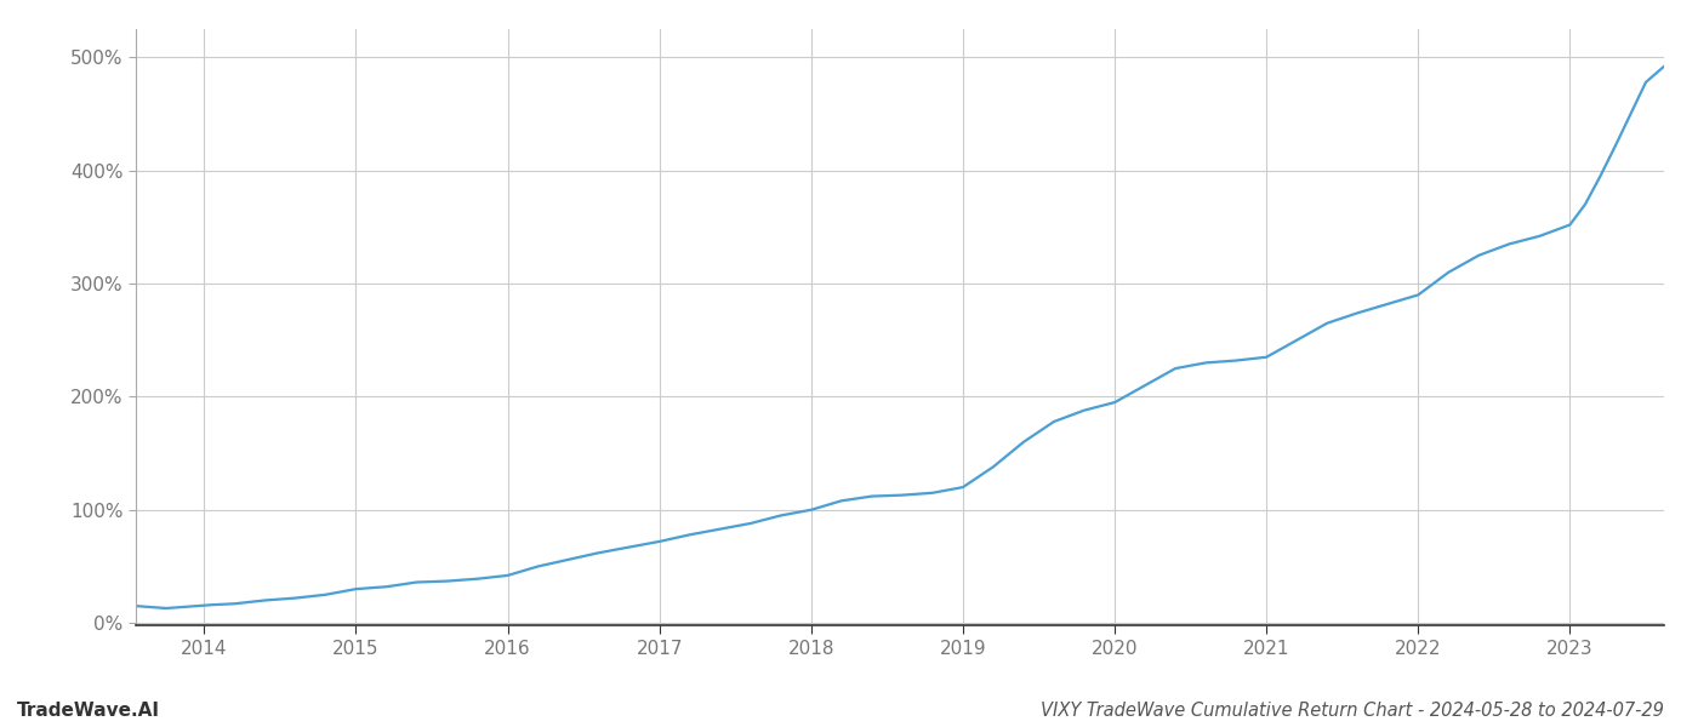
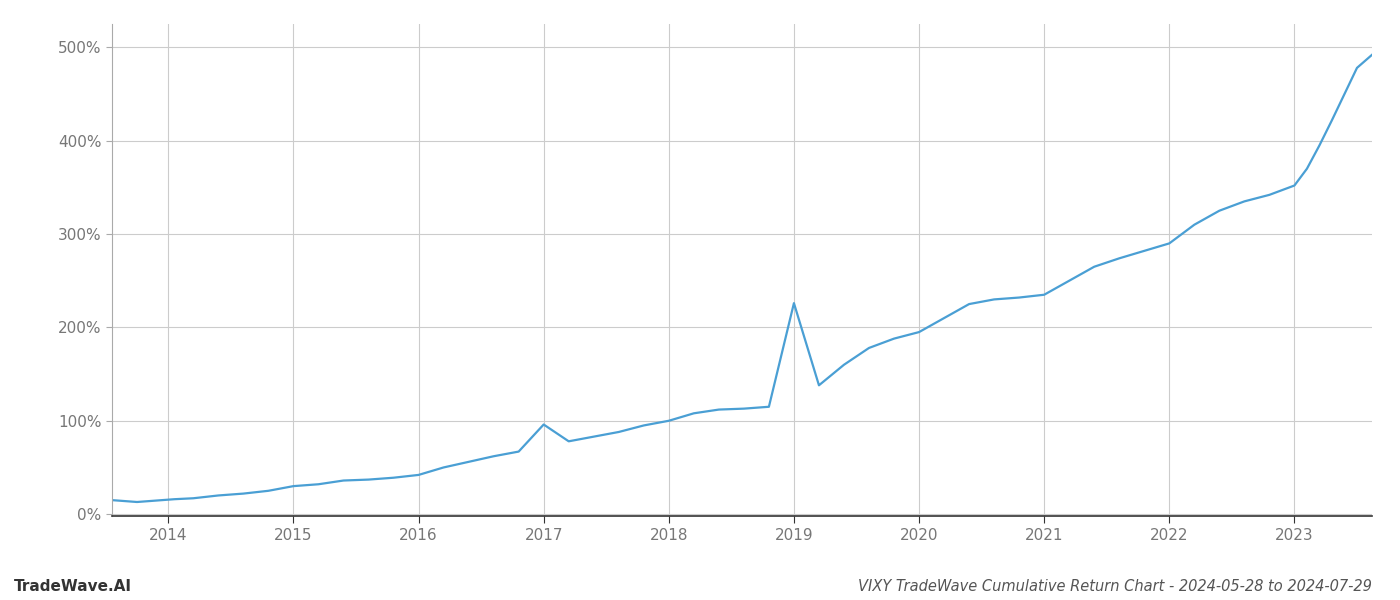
2017: 72% -> 96%
2019: 120% -> 226%
